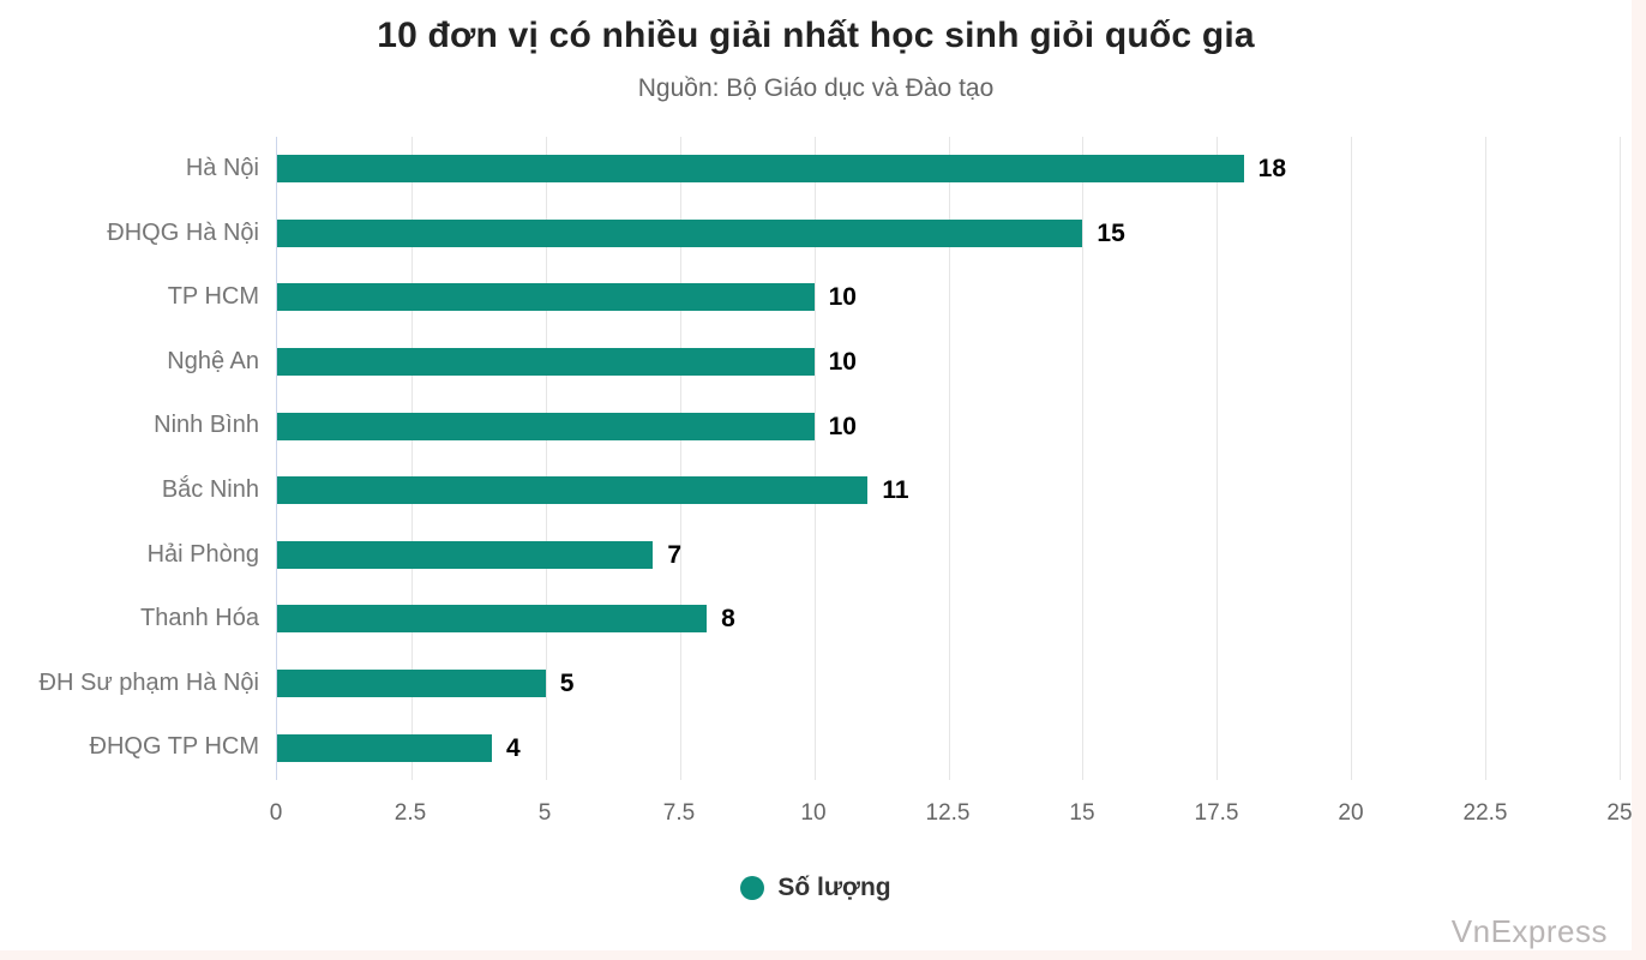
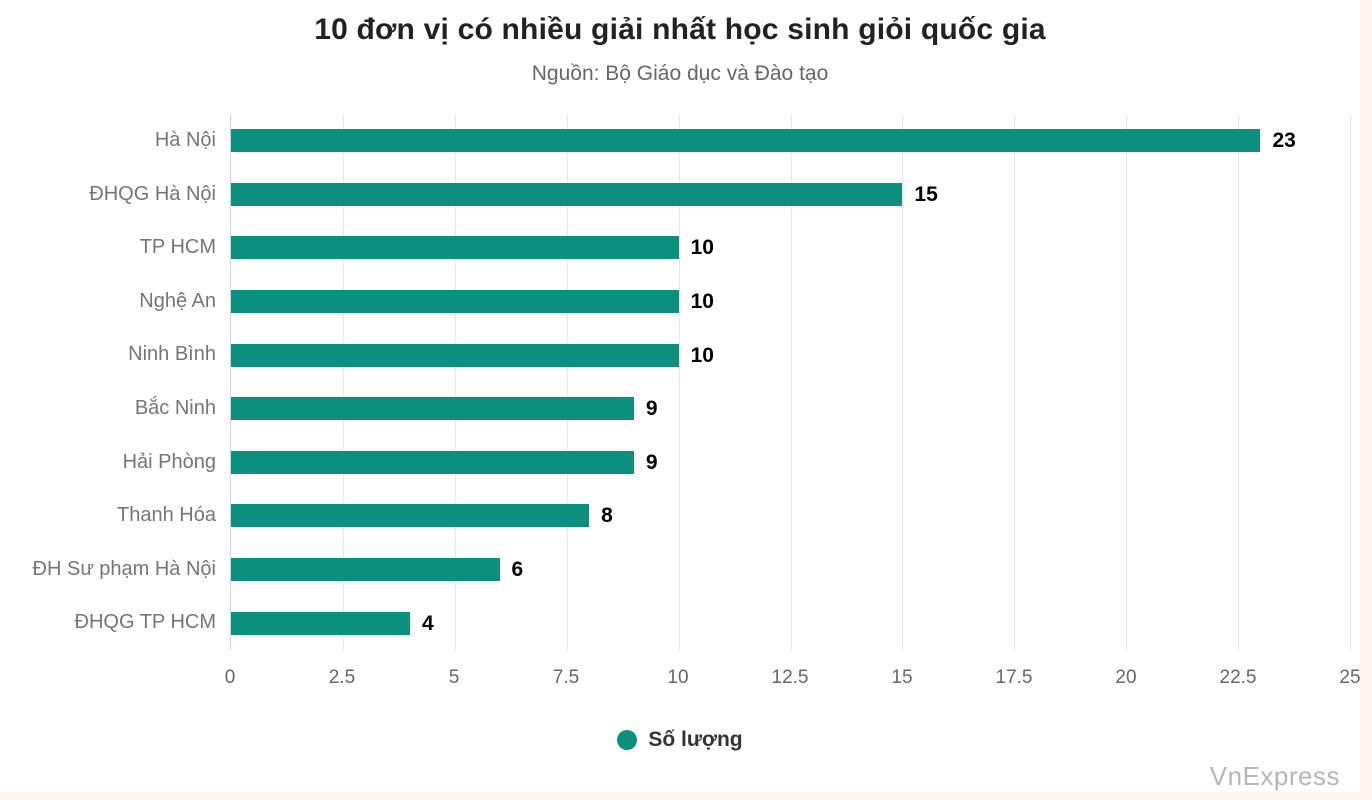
Hà Nội: 18 -> 23
Bắc Ninh: 11 -> 9
Hải Phòng: 7 -> 9
ĐH Sư phạm Hà Nội: 5 -> 6
